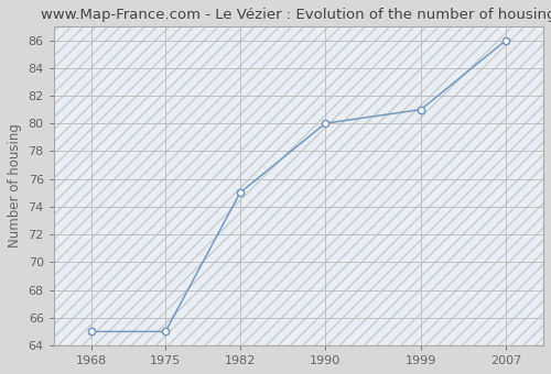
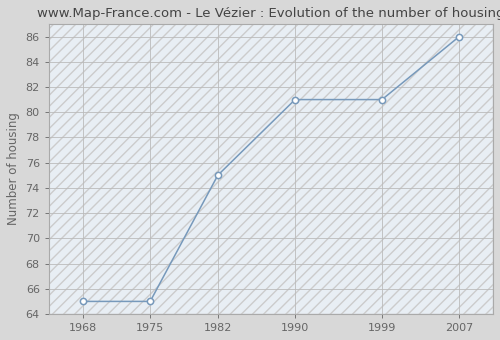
1990: 80 -> 81
